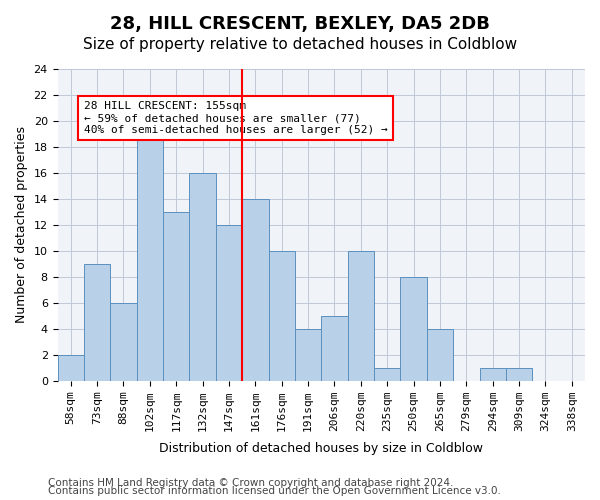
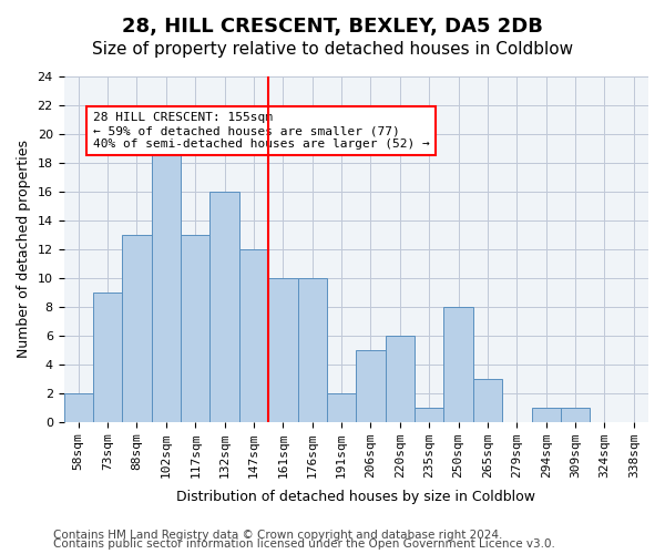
88sqm: 6 -> 13
161sqm: 14 -> 10
191sqm: 4 -> 2
220sqm: 10 -> 6
265sqm: 4 -> 3
